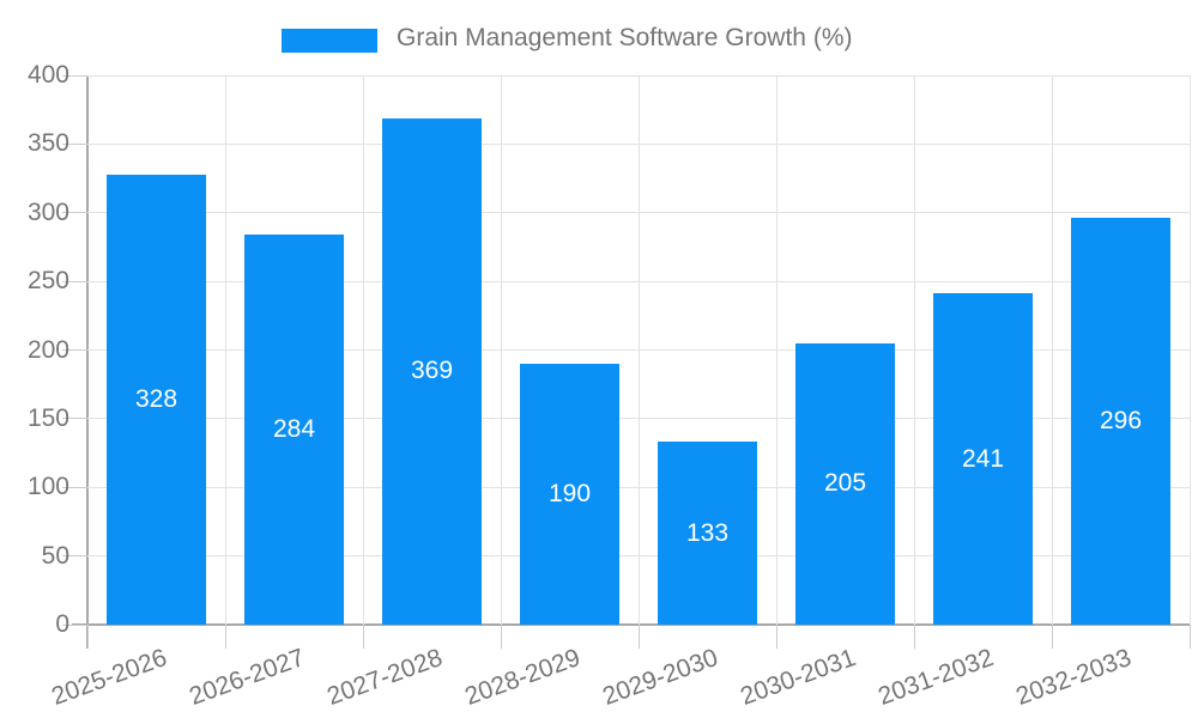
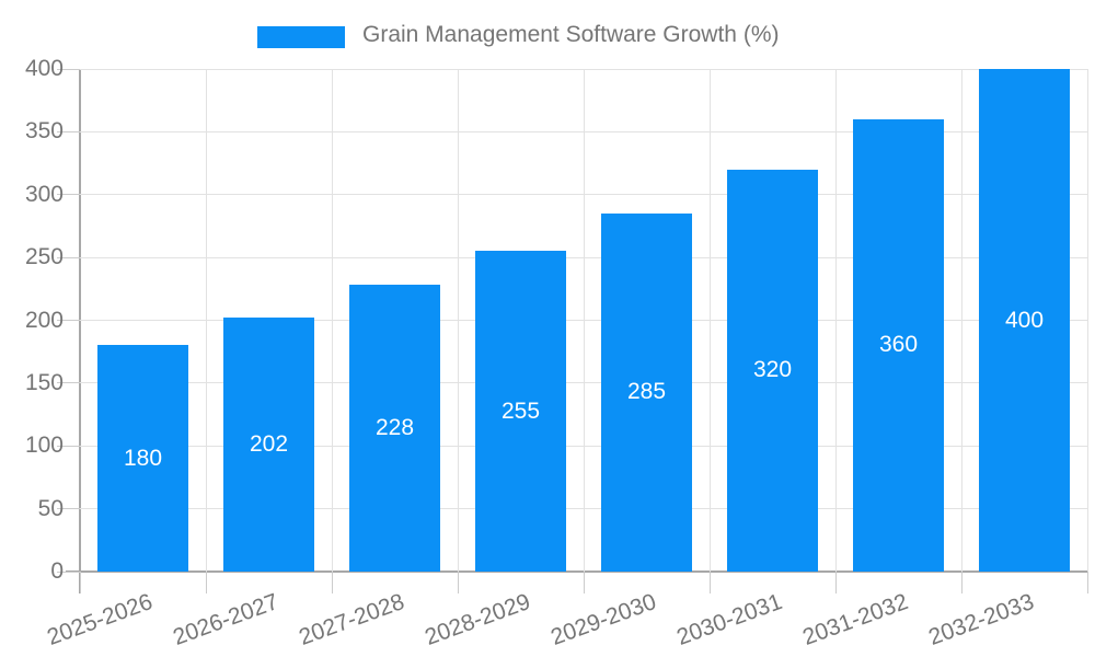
2025-2026: 328 -> 180
2026-2027: 284 -> 202
2027-2028: 369 -> 228
2028-2029: 190 -> 255
2029-2030: 133 -> 285
2030-2031: 205 -> 320
2031-2032: 241 -> 360
2032-2033: 296 -> 400
